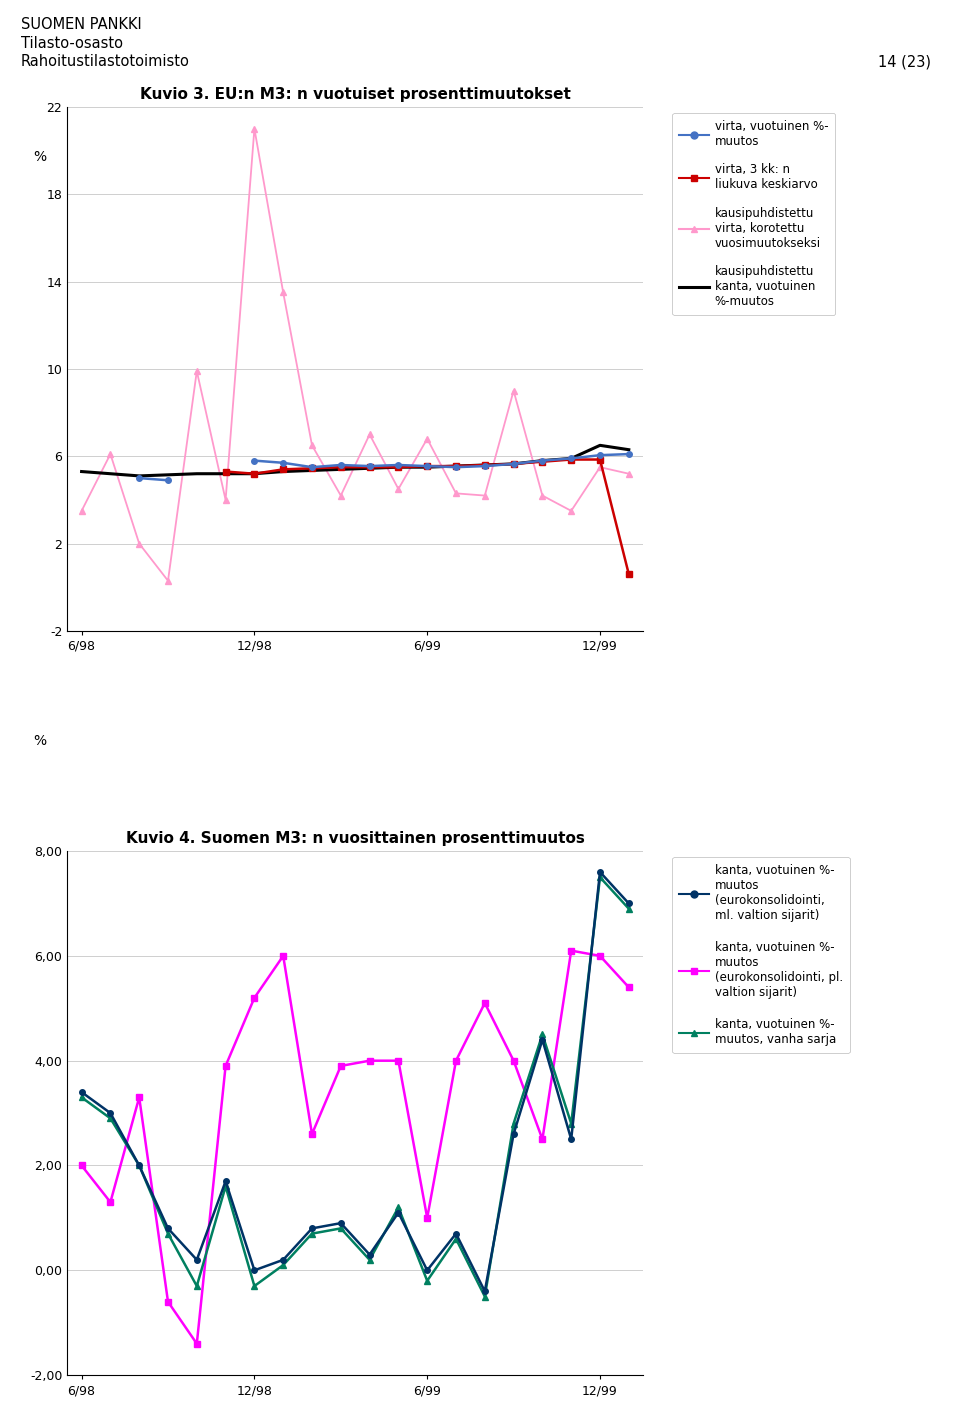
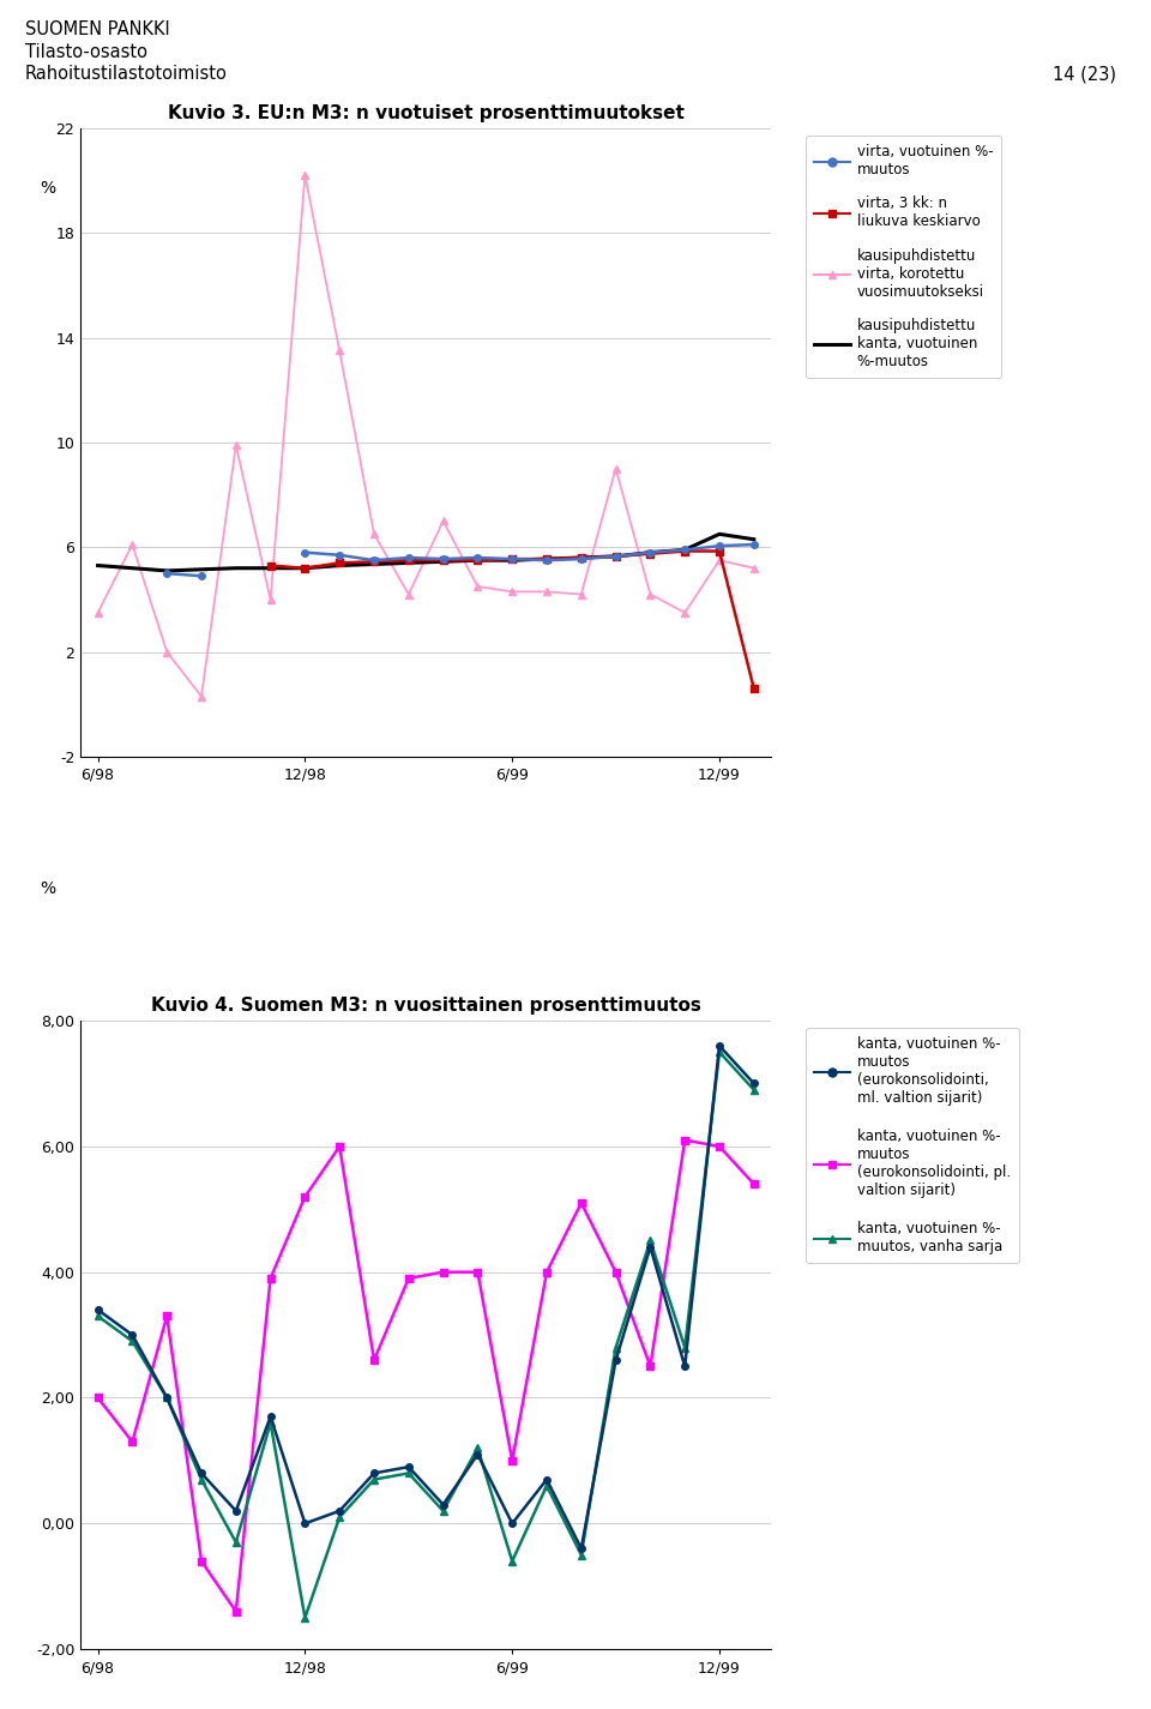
Kuvio 3. EU:n M3: n vuotuiset prosenttimuutokset/kausipuhdistettu virta, korotettu vuosimuutokseksi/12/98: 21.0 -> 20.2
Kuvio 3. EU:n M3: n vuotuiset prosenttimuutokset/kausipuhdistettu virta, korotettu vuosimuutokseksi/6/99: 6.8 -> 4.3
Kuvio 4. Suomen M3: n vuosittainen prosenttimuutos/kanta, vuotuinen %- muutos, vanha sarja/12/98: -0,3 -> -1,5
Kuvio 4. Suomen M3: n vuosittainen prosenttimuutos/kanta, vuotuinen %- muutos, vanha sarja/6/99: -0,2 -> -0,6
